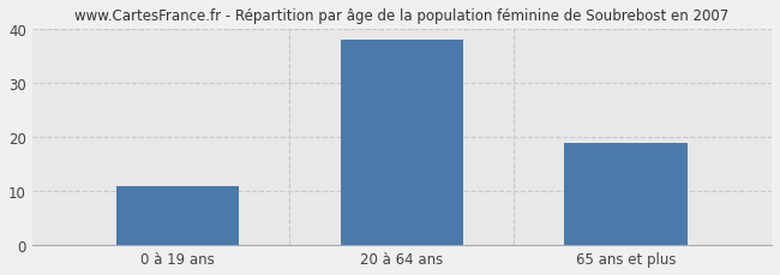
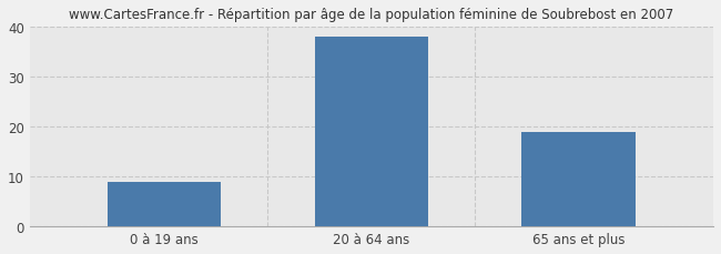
0 à 19 ans: 11 -> 9
